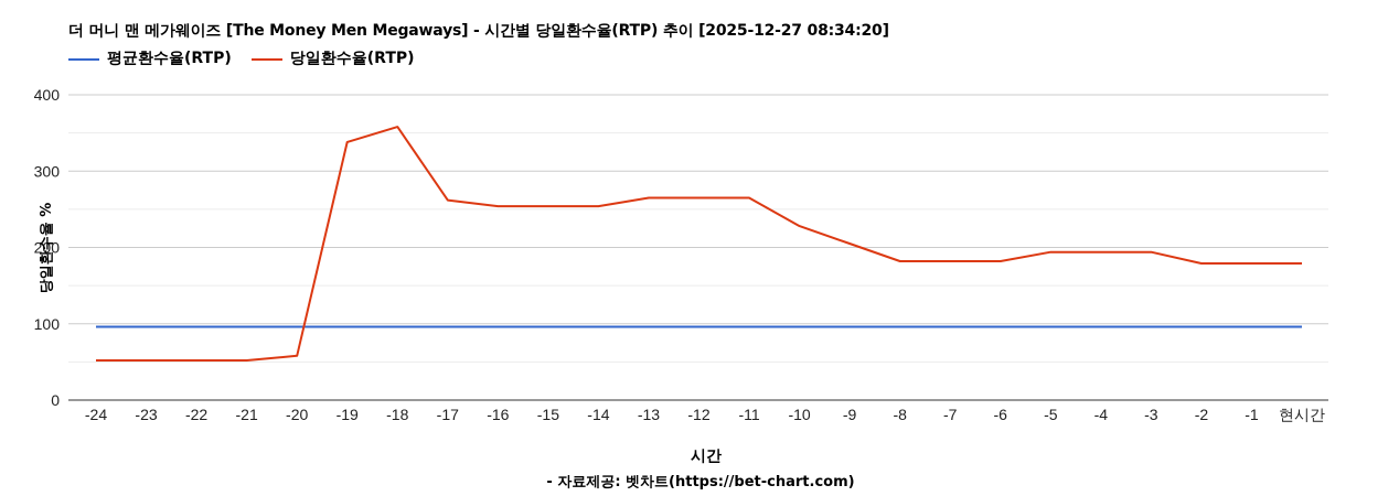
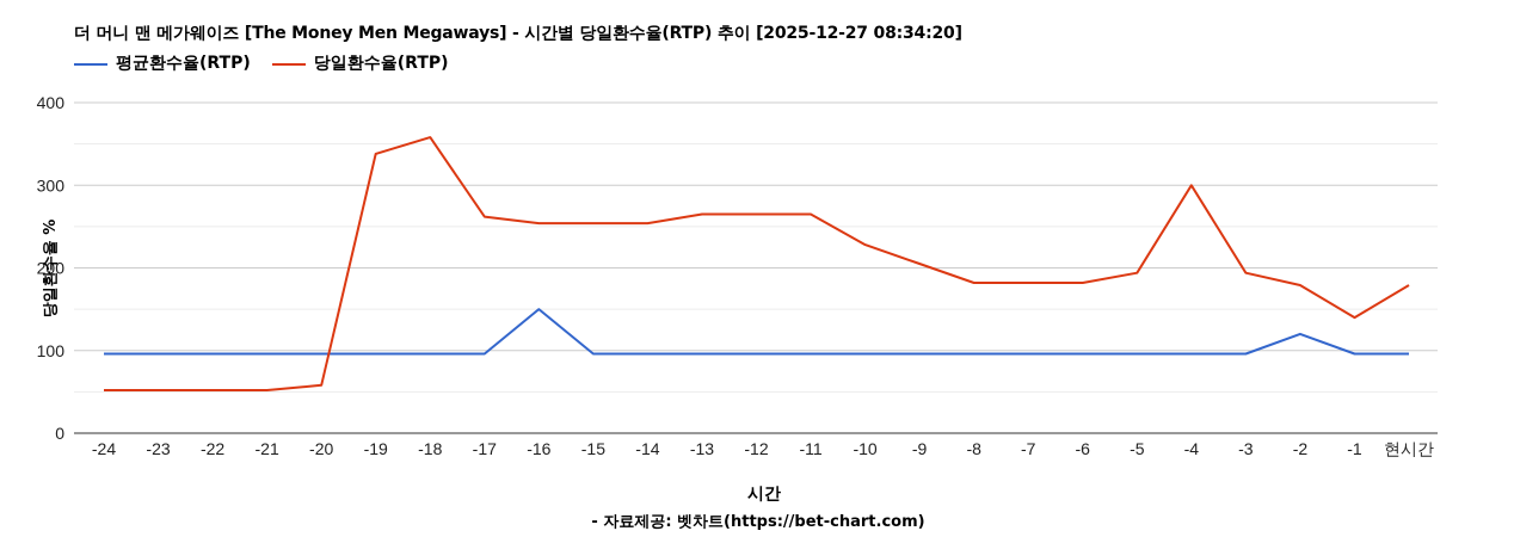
평균환수율(RTP)/-16: 100 -> 150
당일환수율(RTP)/-4: 190 -> 300
평균환수율(RTP)/-2: 100 -> 120
당일환수율(RTP)/-1: 180 -> 140
